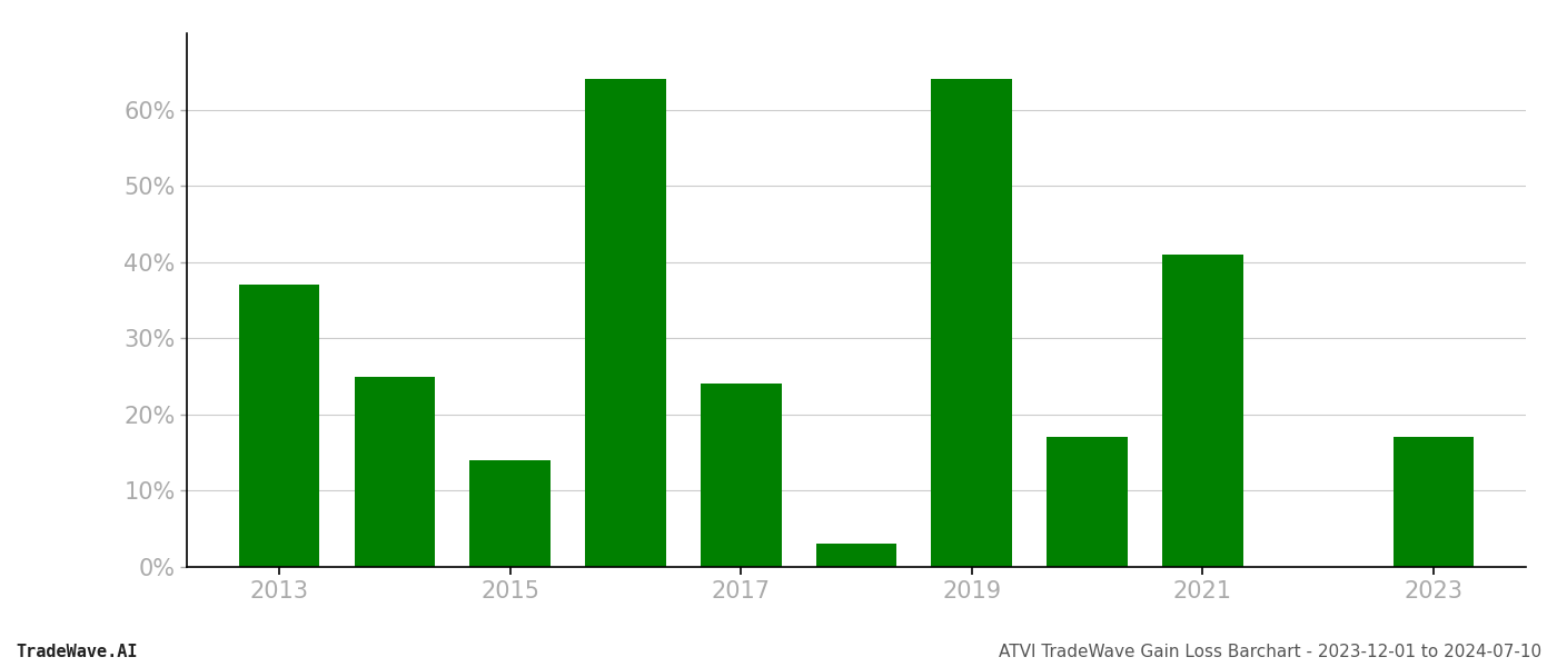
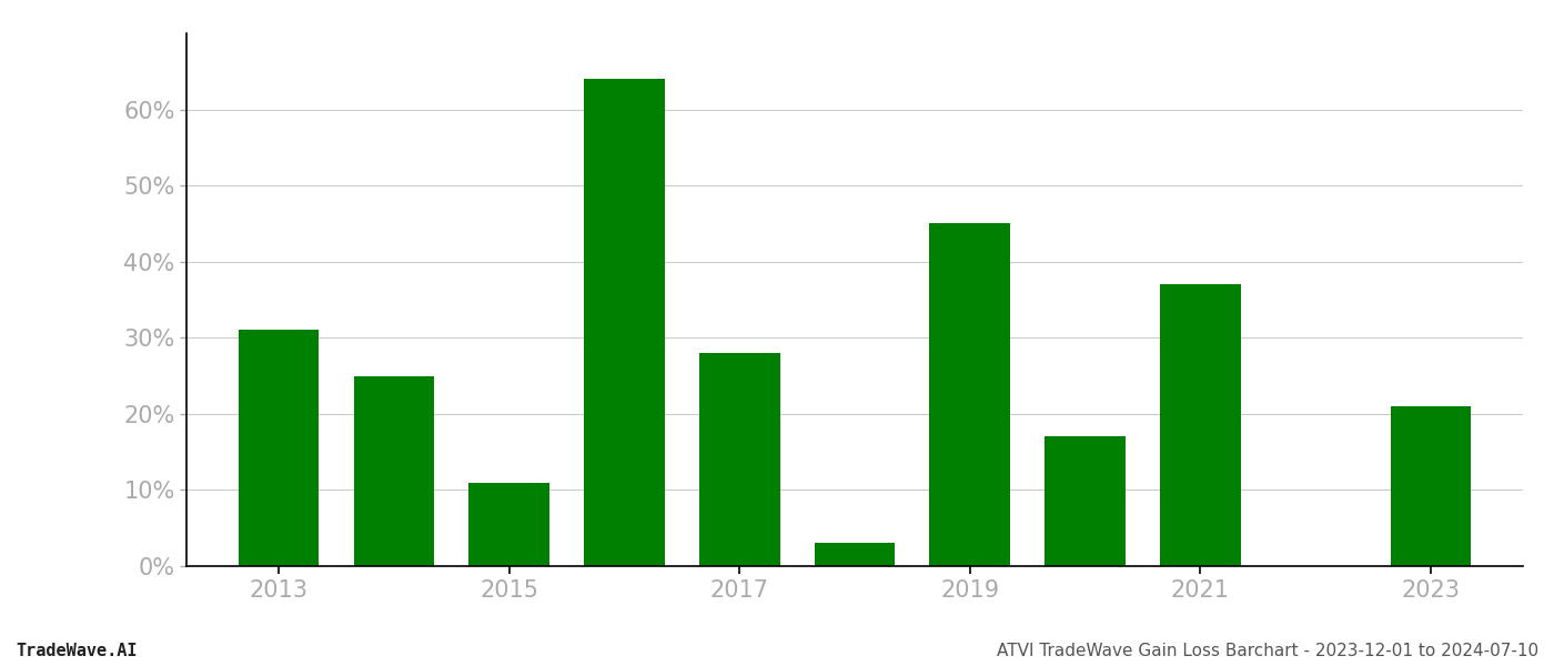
2013: 37% -> 31%
2015: 14% -> 11%
2017: 24% -> 28%
2019: 64% -> 45%
2021: 41% -> 37%
2023: 17% -> 21%
